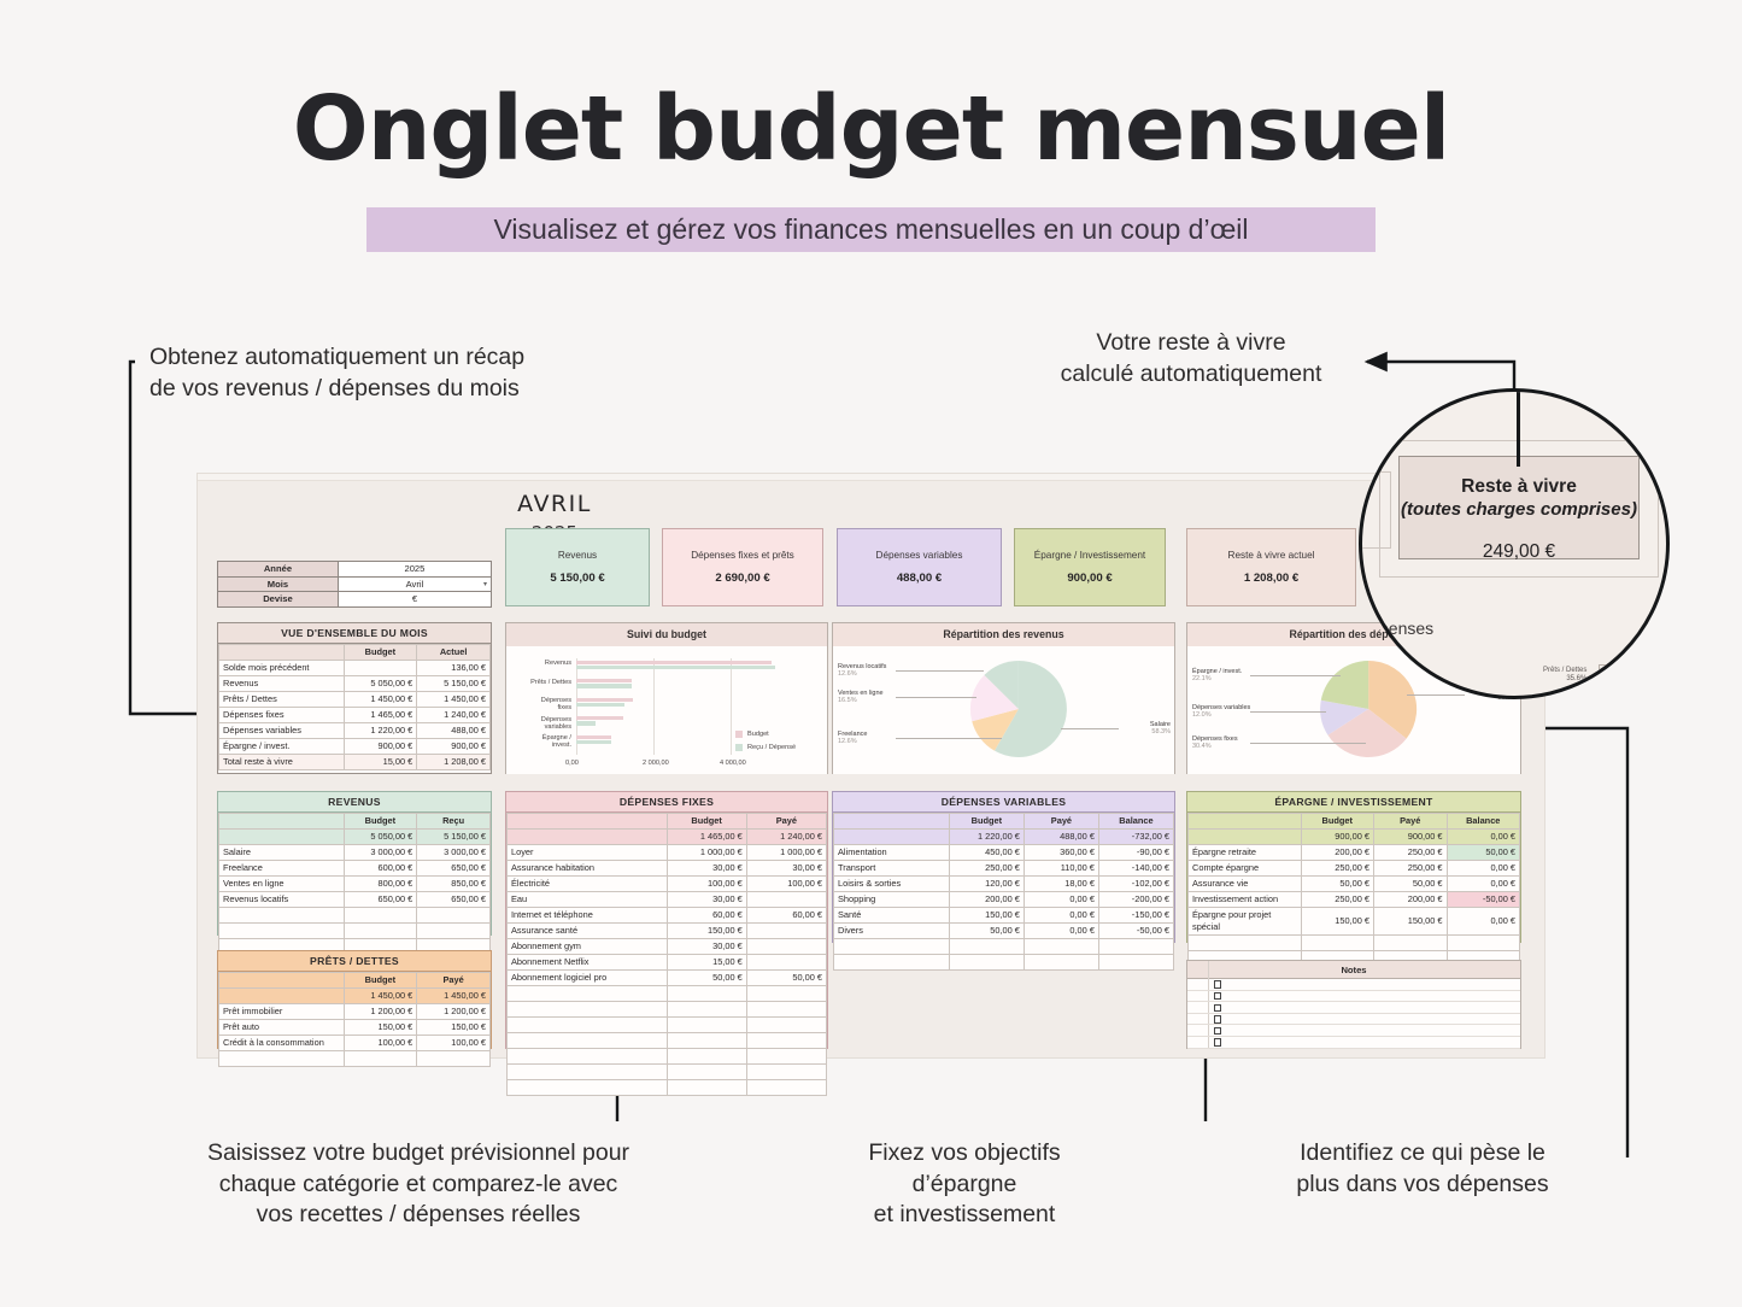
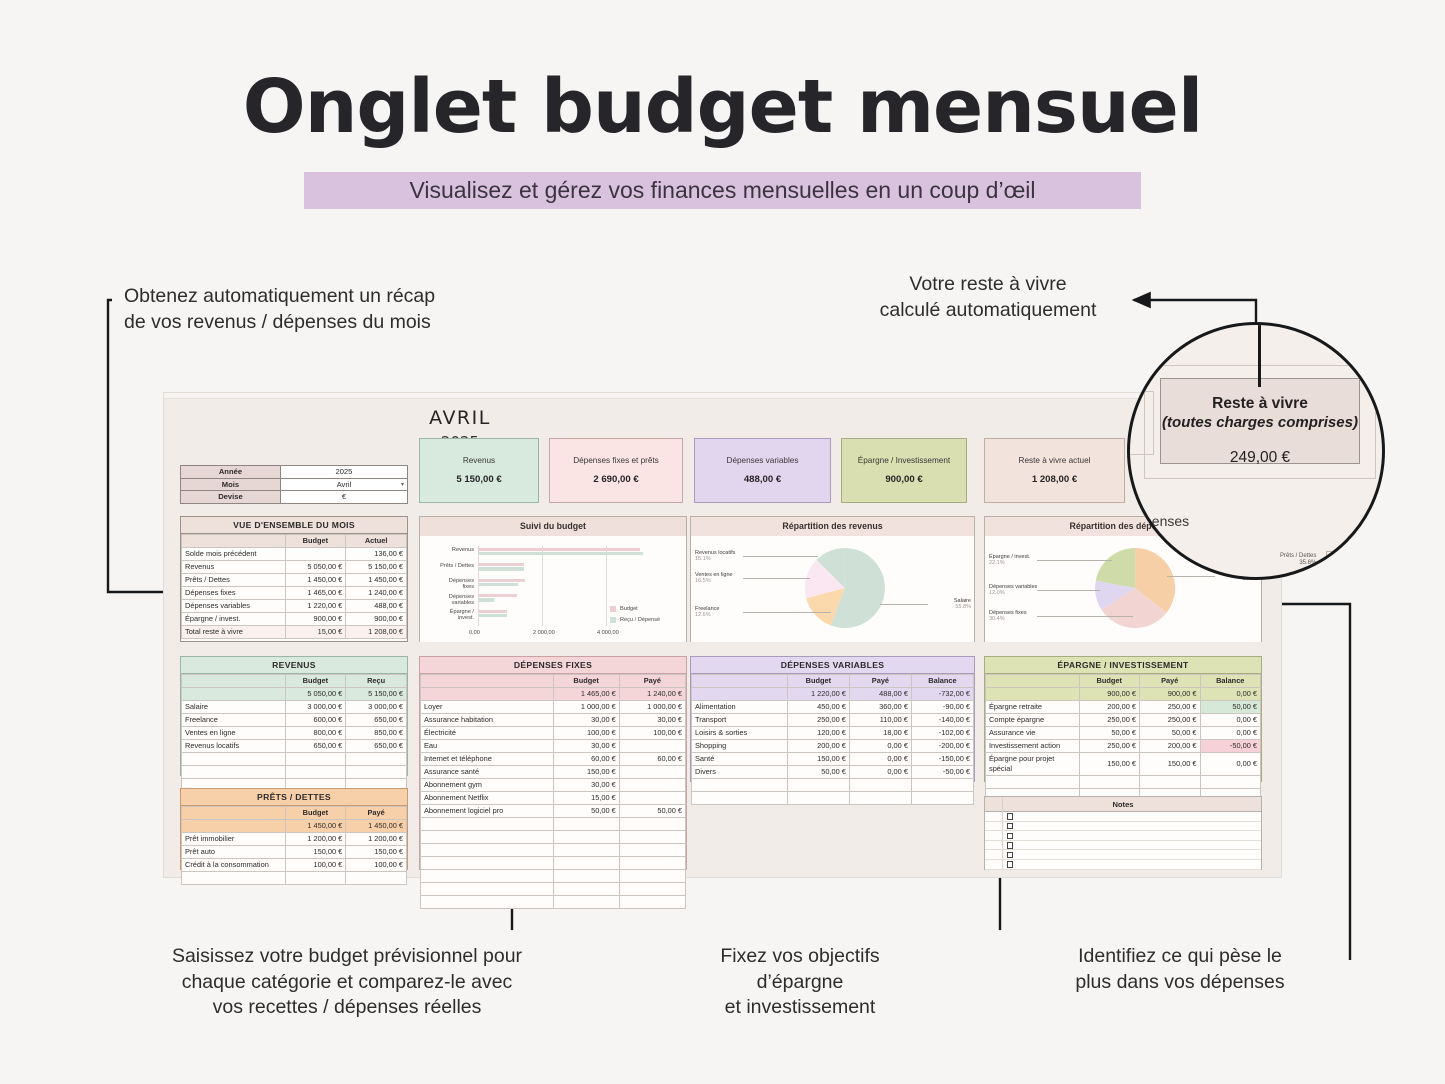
Répartition des revenus/Salaire: 58.3% -> 55.8%
Répartition des revenus/Revenus locatifs: 12.6% -> 15.1%
